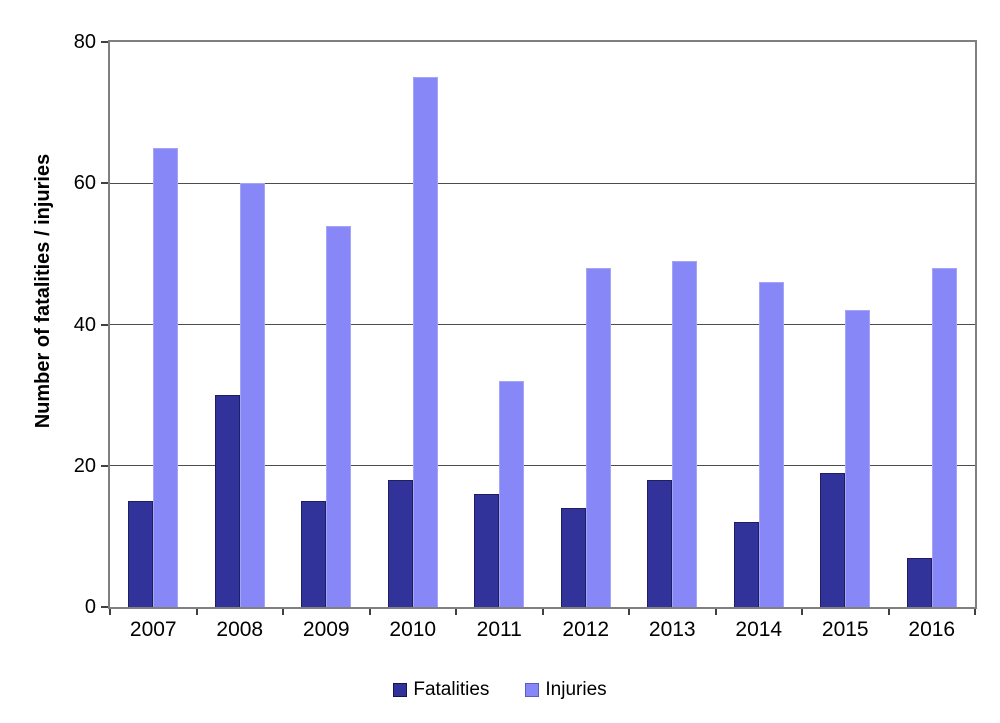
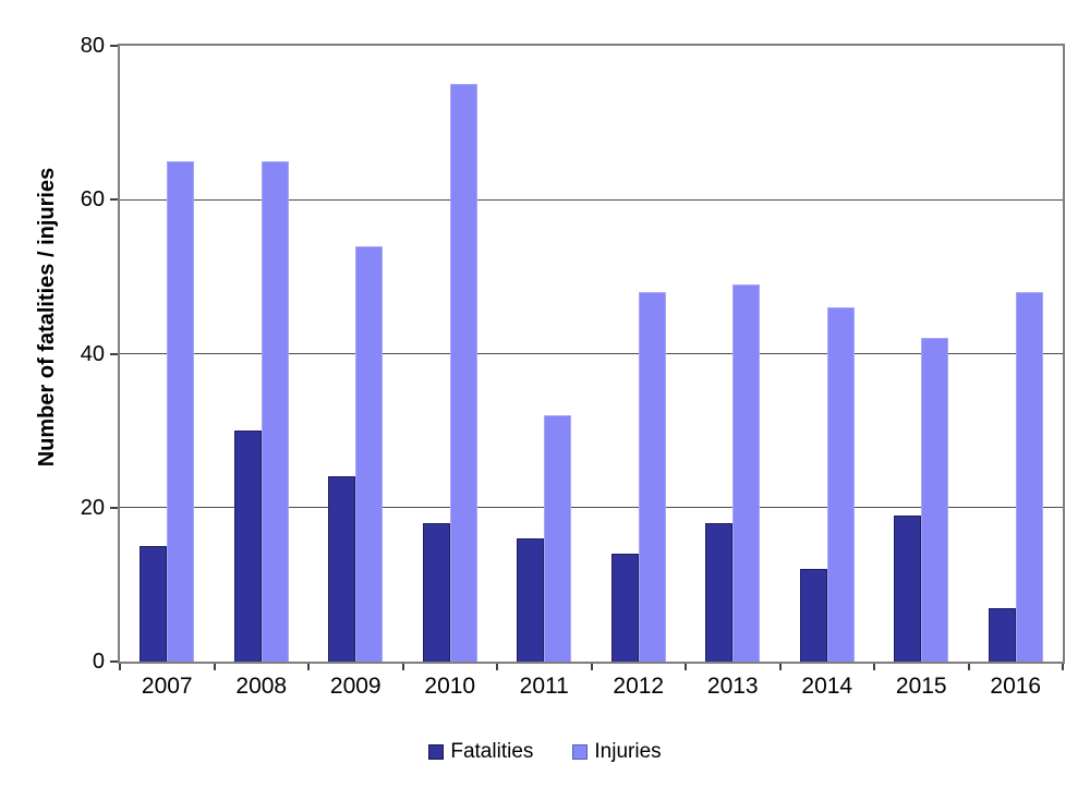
Injuries/2008: 60 -> 65
Fatalities/2009: 15 -> 24
